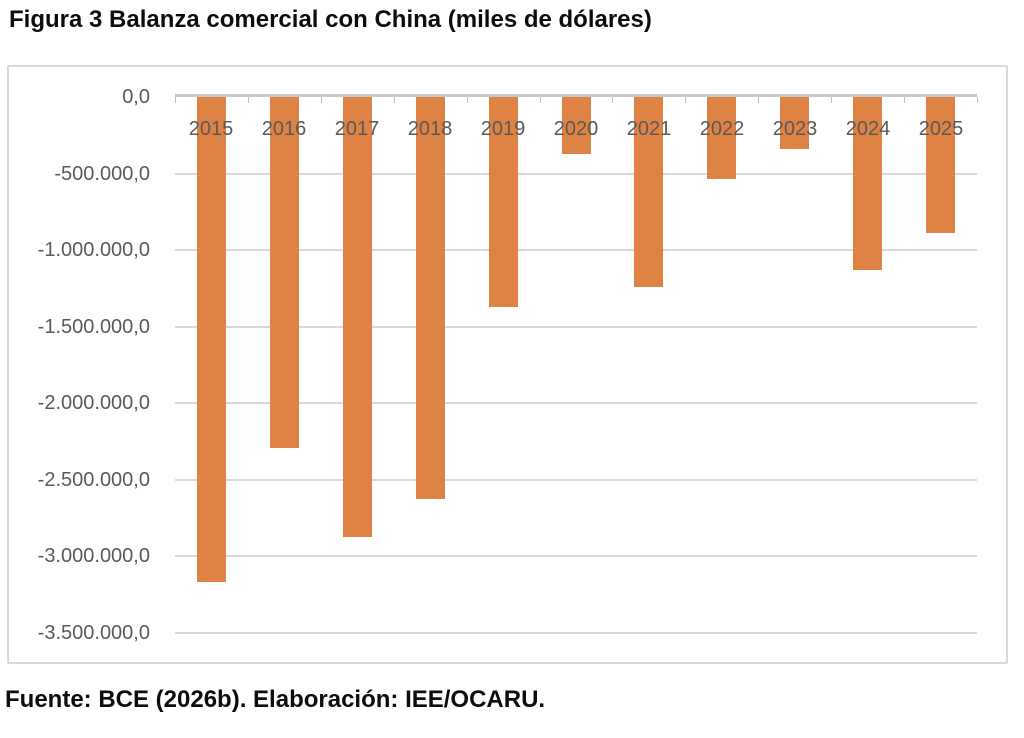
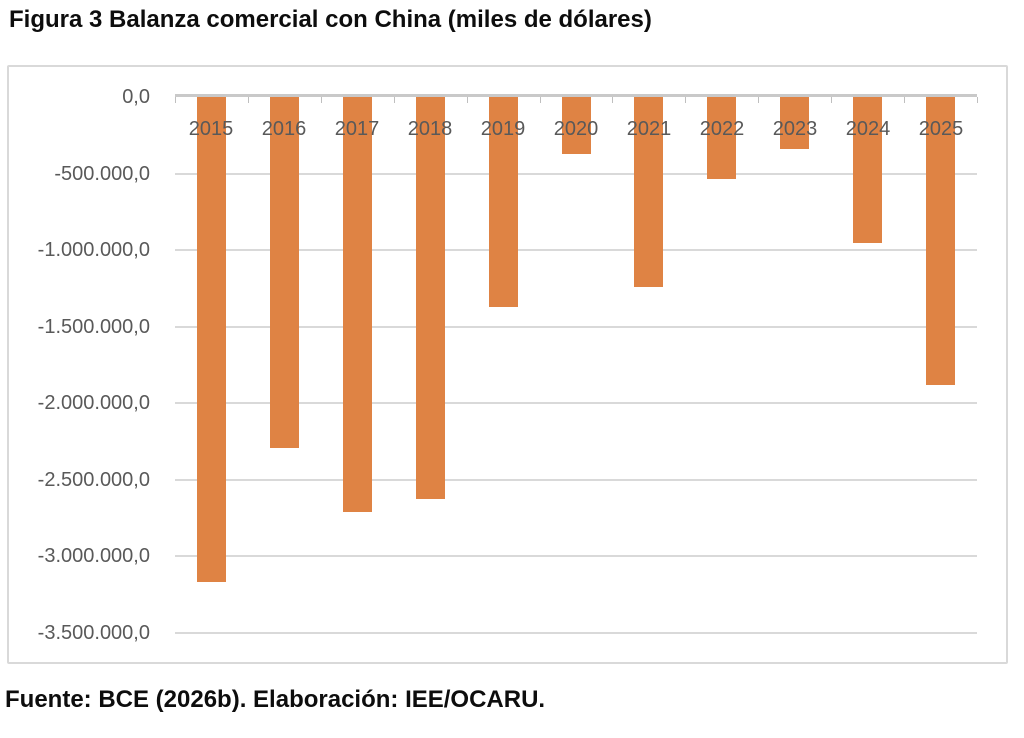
2017: -2870000 -> -2710000
2024: -1130000 -> -960000
2025: -890000 -> -1880000
